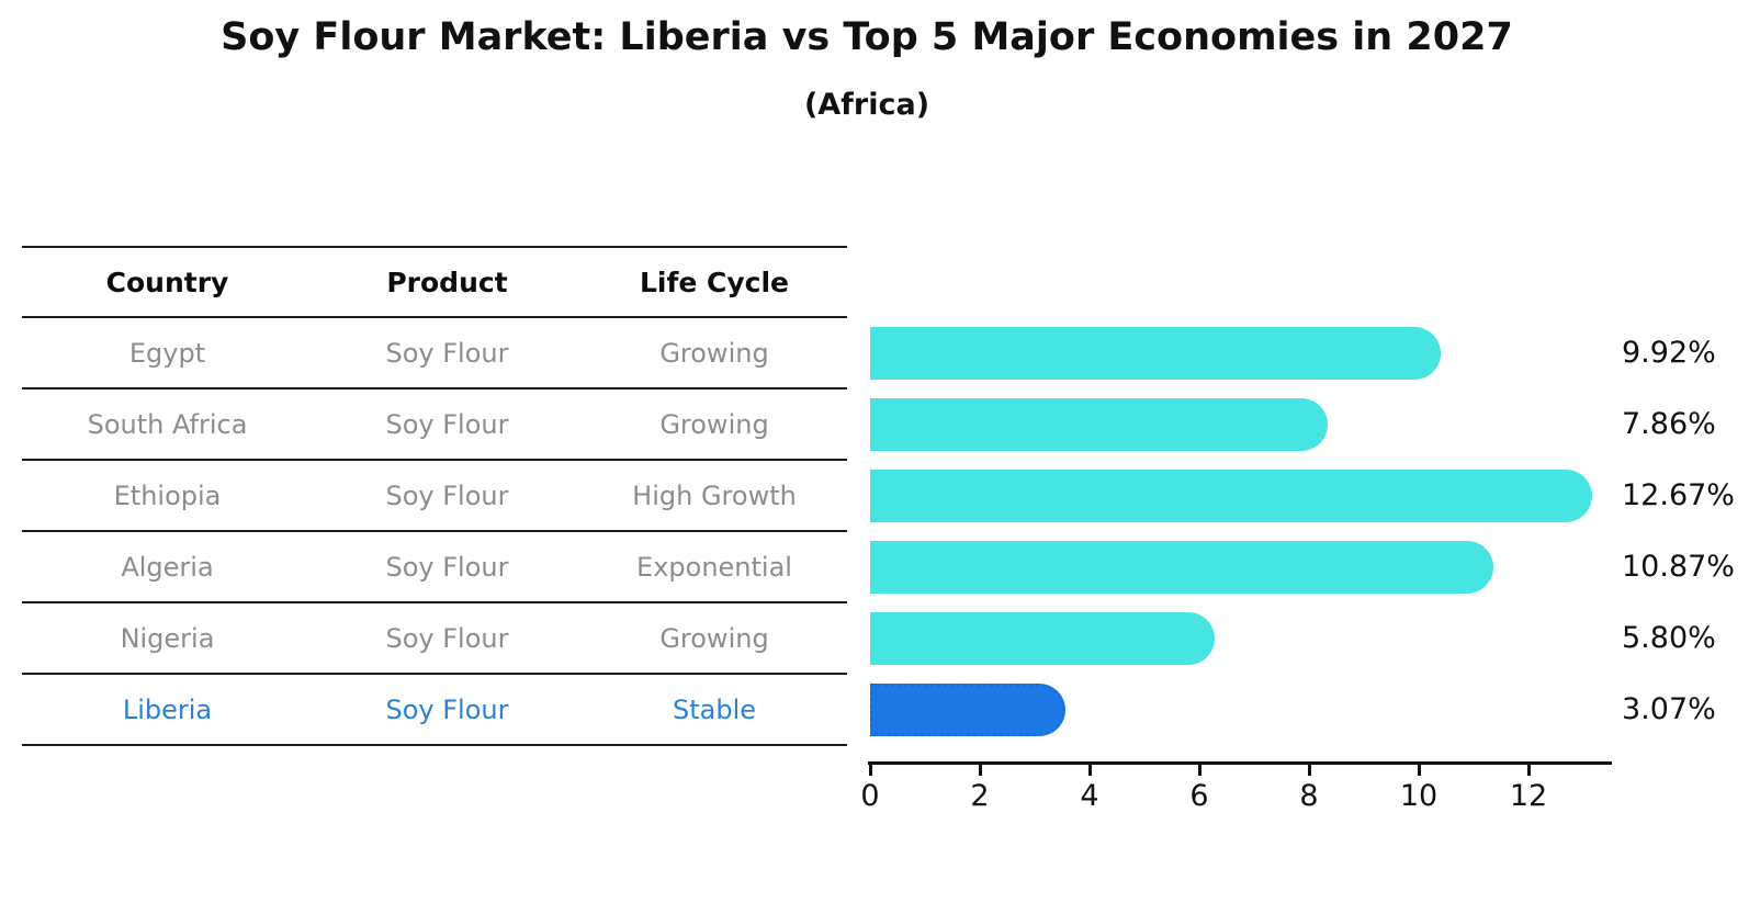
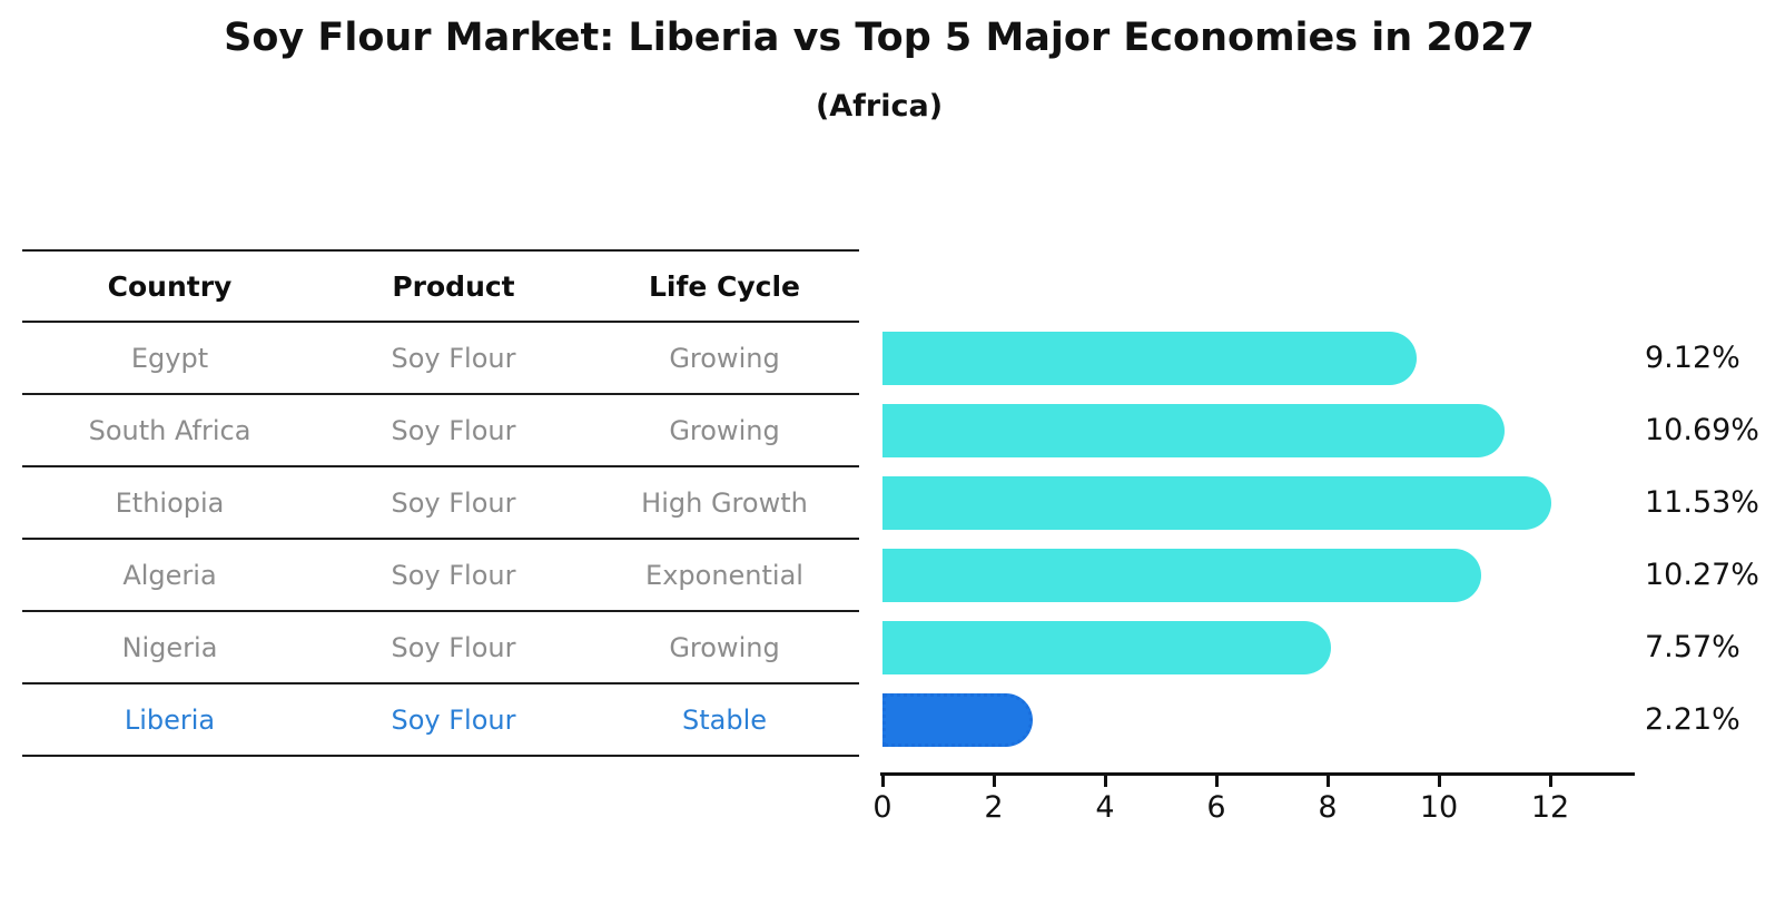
Egypt: 9.92% -> 9.12%
South Africa: 7.86% -> 10.69%
Ethiopia: 12.67% -> 11.53%
Algeria: 10.87% -> 10.27%
Nigeria: 5.80% -> 7.57%
Liberia: 3.07% -> 2.21%
